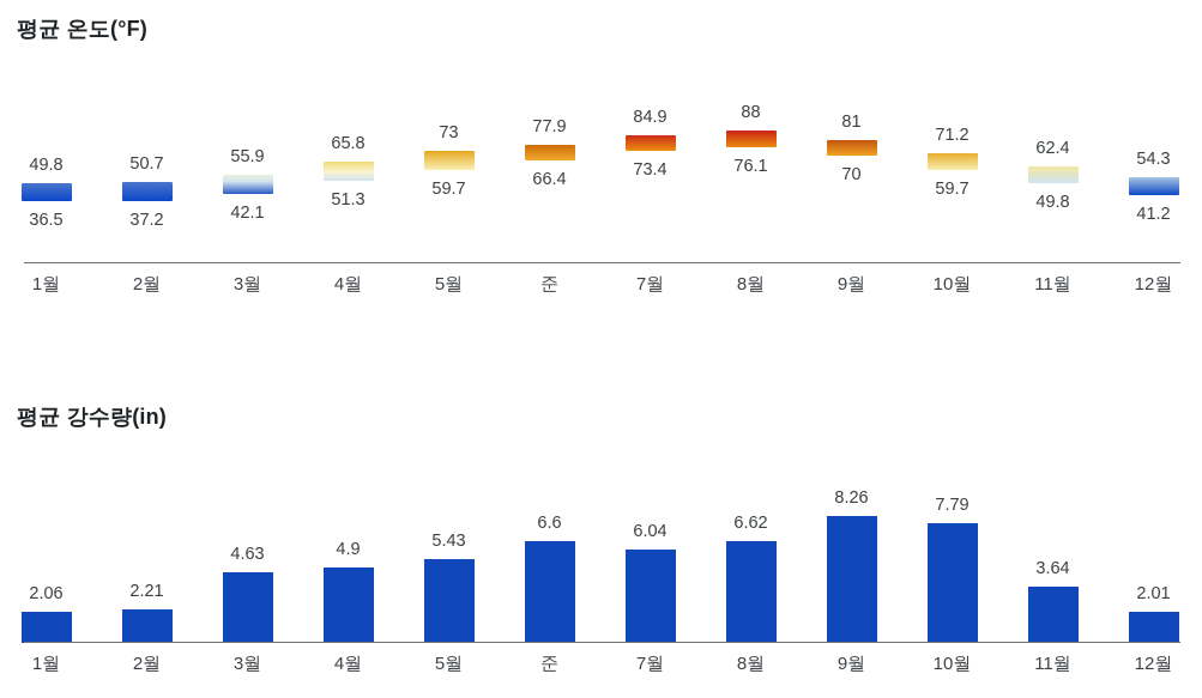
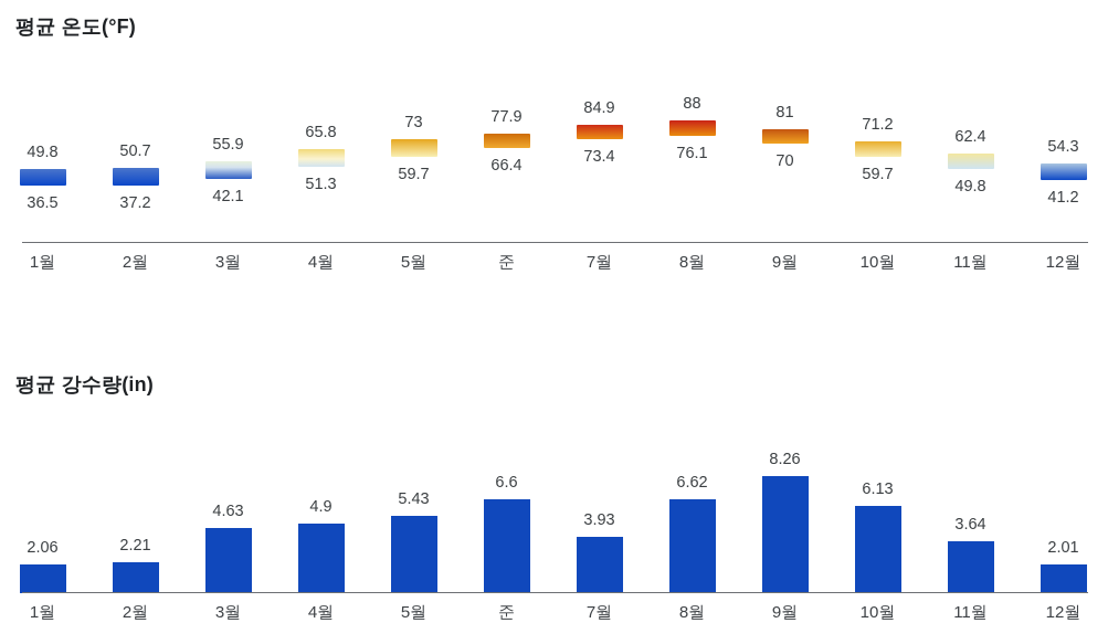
평균 강수량(in)/7월: 6.04 -> 3.93
평균 강수량(in)/10월: 7.79 -> 6.13
